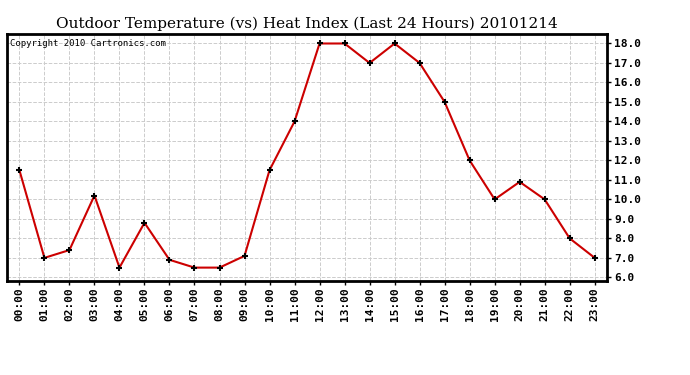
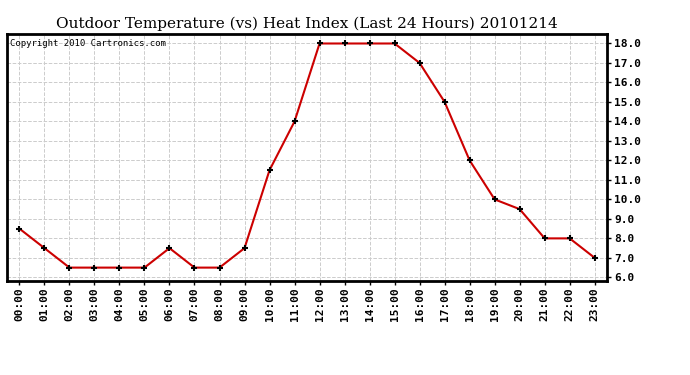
00:00: 11.5 -> 8.5
01:00: 7.0 -> 7.5
02:00: 7.4 -> 6.5
03:00: 10.2 -> 6.5
05:00: 8.8 -> 6.5
06:00: 6.9 -> 7.5
09:00: 7.1 -> 7.5
14:00: 17.0 -> 18.0
20:00: 10.9 -> 9.5
21:00: 10.0 -> 8.0
